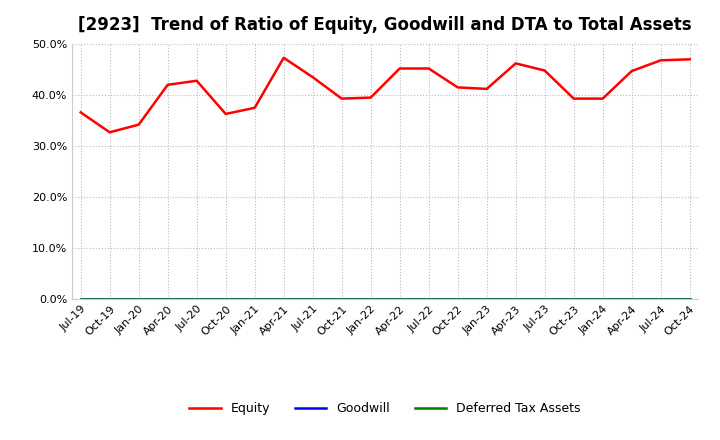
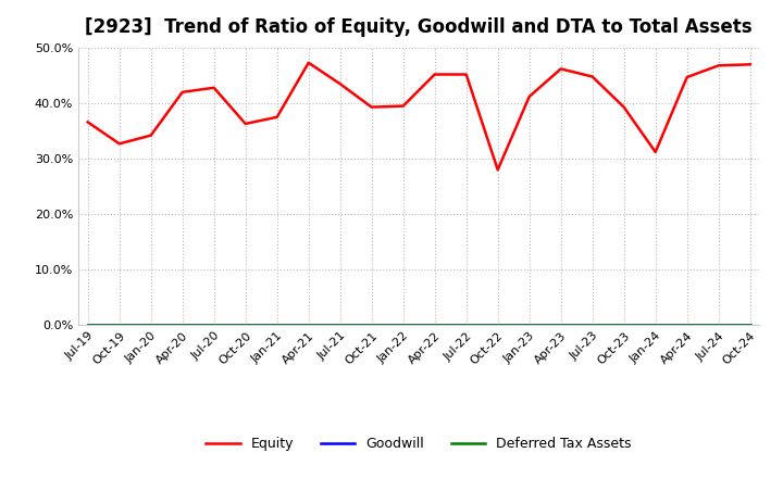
Equity/Oct-22: 41.5% -> 28.0%
Equity/Jan-24: 39.3% -> 31.2%
